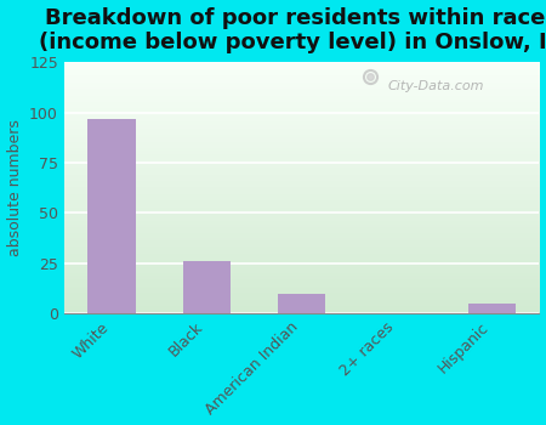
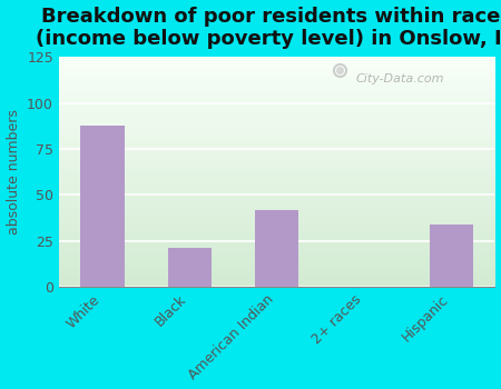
White: 97 -> 88
Black: 26 -> 21
American Indian: 10 -> 42
Hispanic: 5 -> 34
